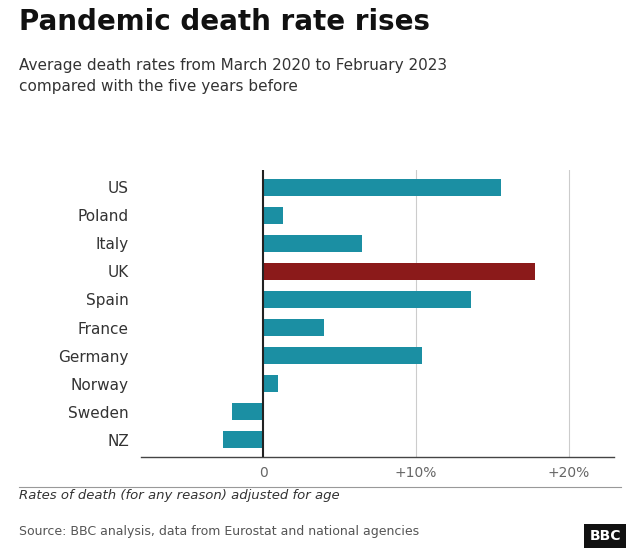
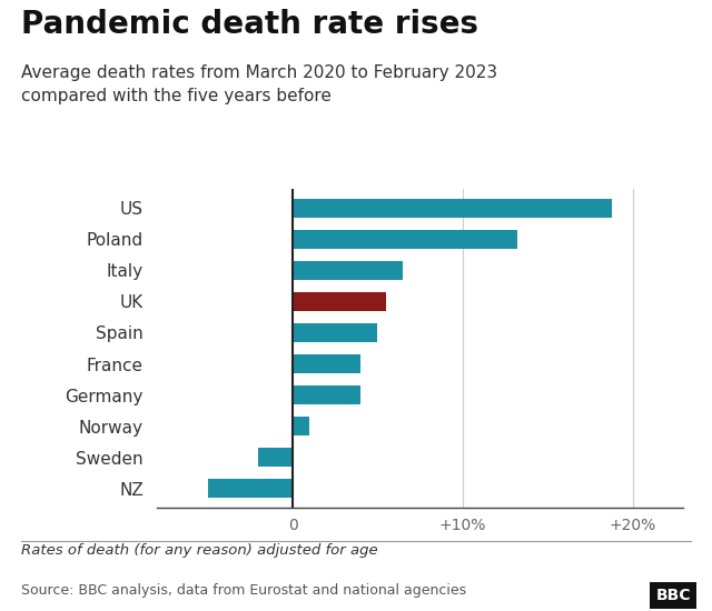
US: 15.6% -> 18.8%
Poland: 1.3% -> 13.2%
UK: 17.8% -> 5.5%
Spain: 13.6% -> 5.0%
Germany: 10.4% -> 4.0%
NZ: -2.6% -> -5.0%
